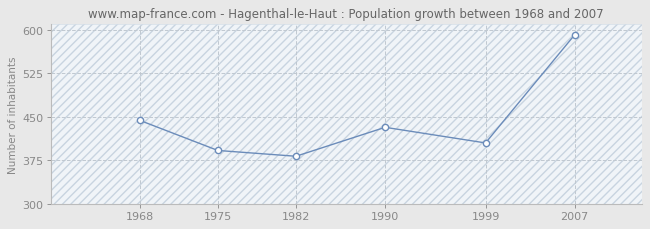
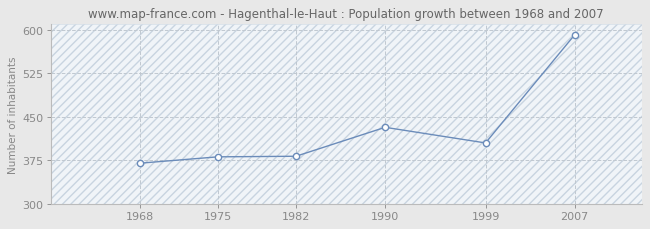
1968: 444 -> 370
1975: 392 -> 381
